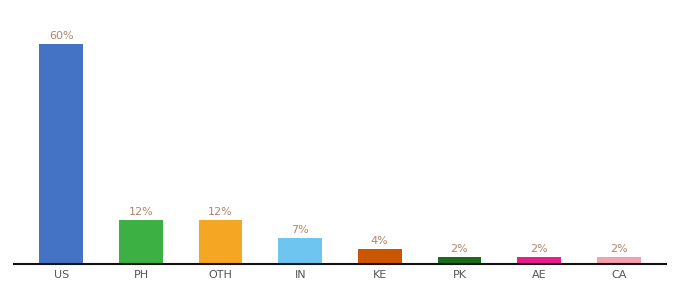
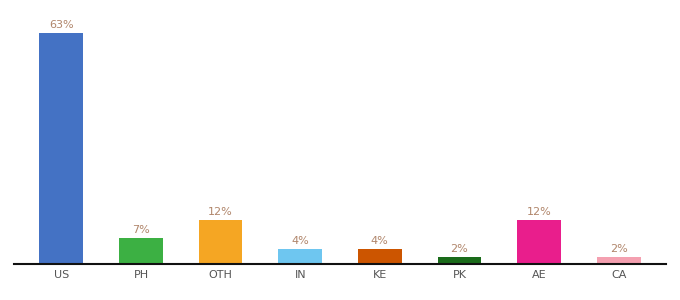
US: 60% -> 63%
PH: 12% -> 7%
IN: 7% -> 4%
AE: 2% -> 12%
